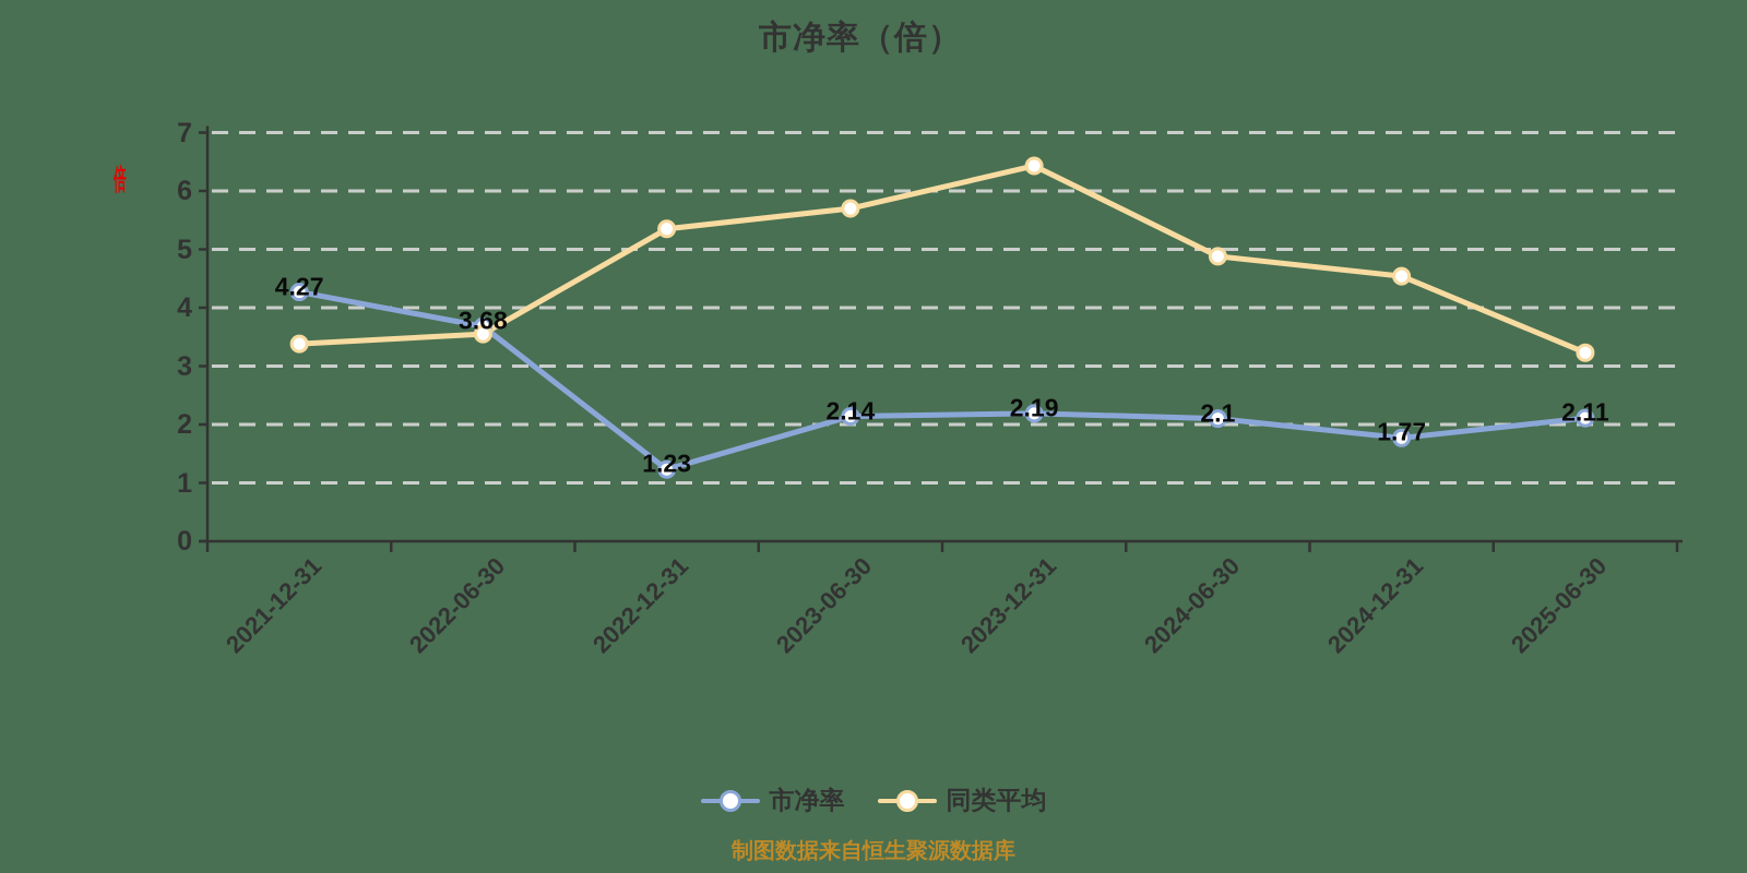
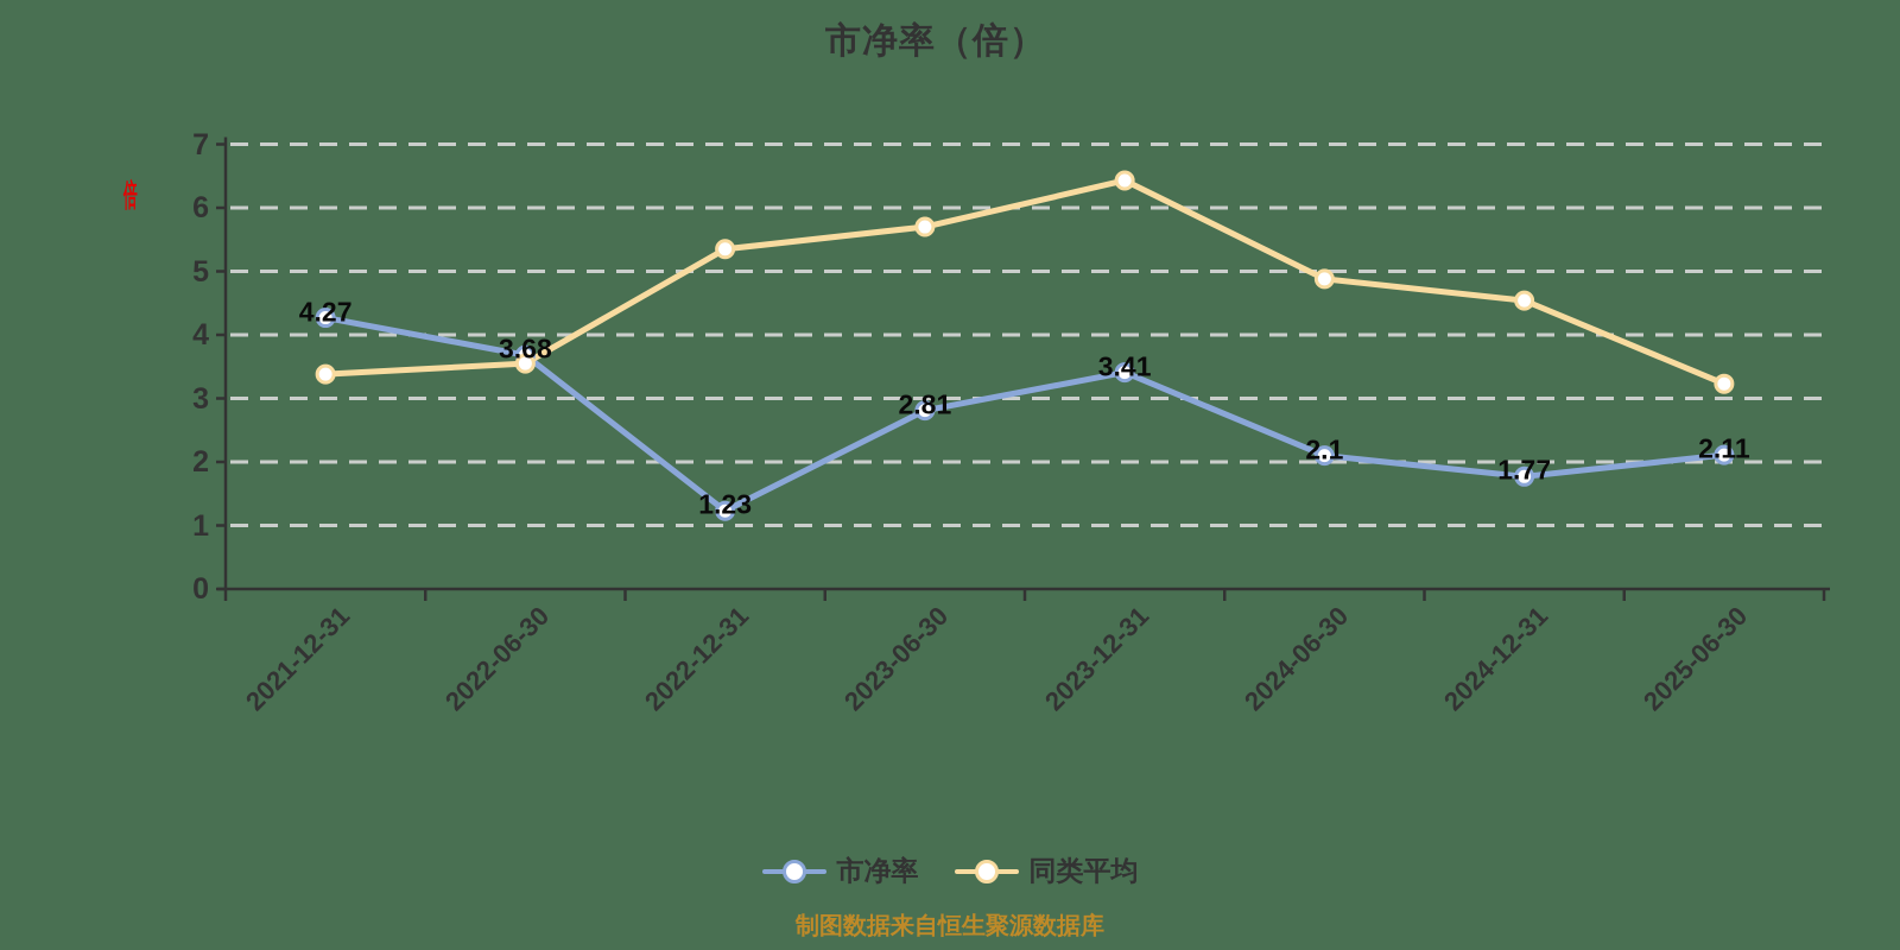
市净率/2023-06-30: 2.14 -> 2.81
市净率/2023-12-31: 2.19 -> 3.41
